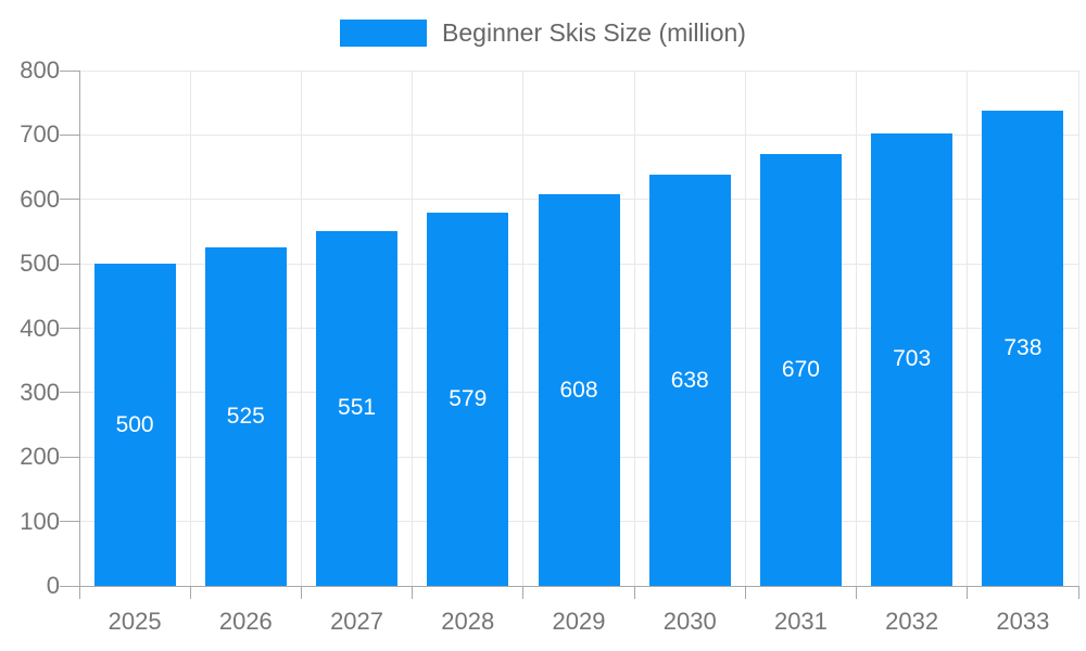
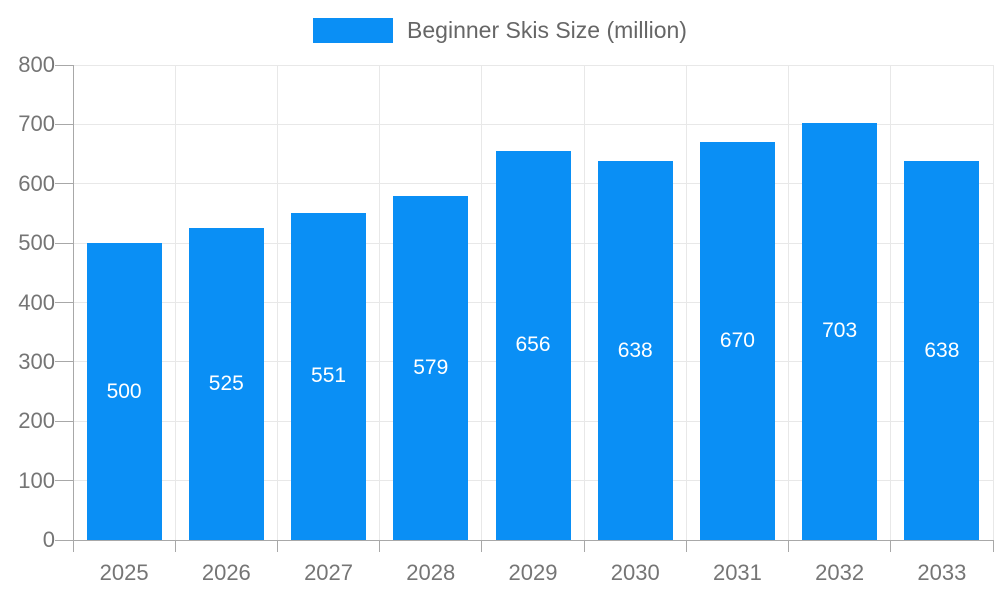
2029: 608 -> 656
2033: 738 -> 638
